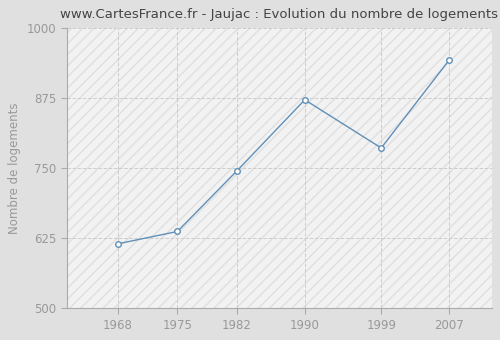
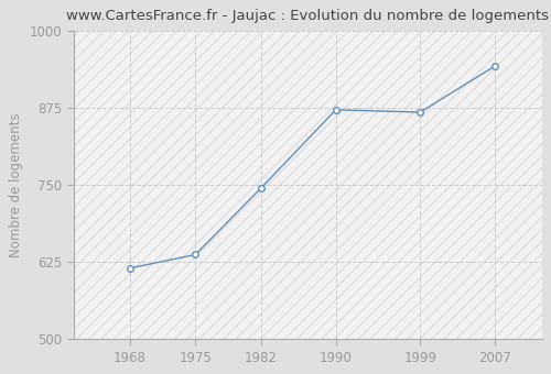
1999: 786 -> 868
